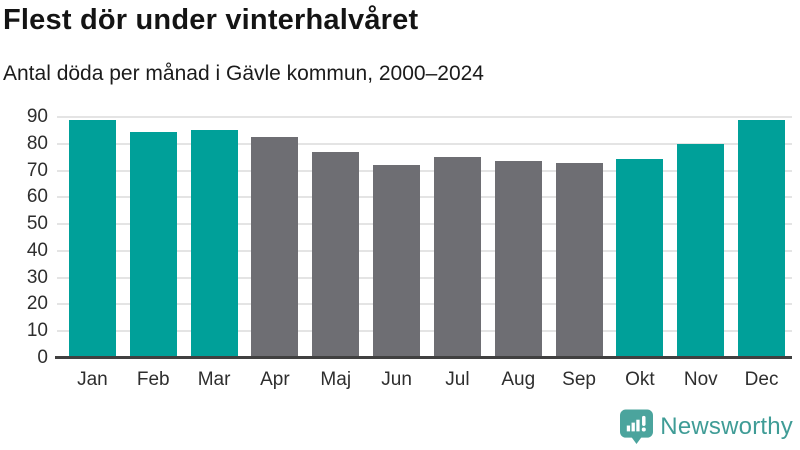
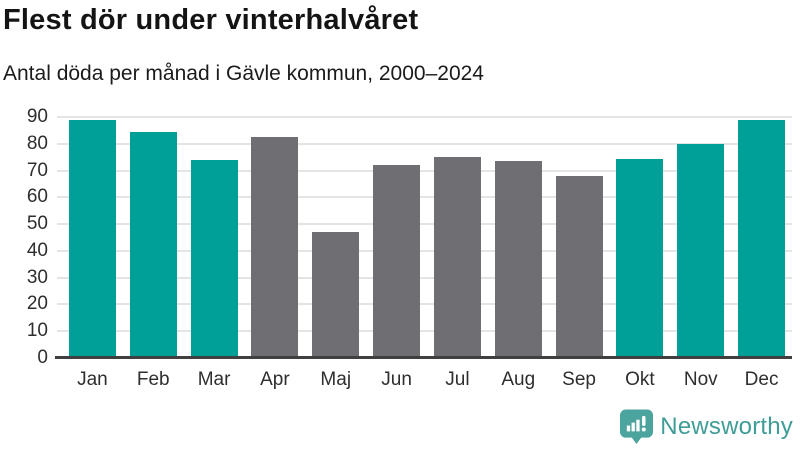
Mar: 85 -> 74
Maj: 77 -> 47
Sep: 73 -> 68
